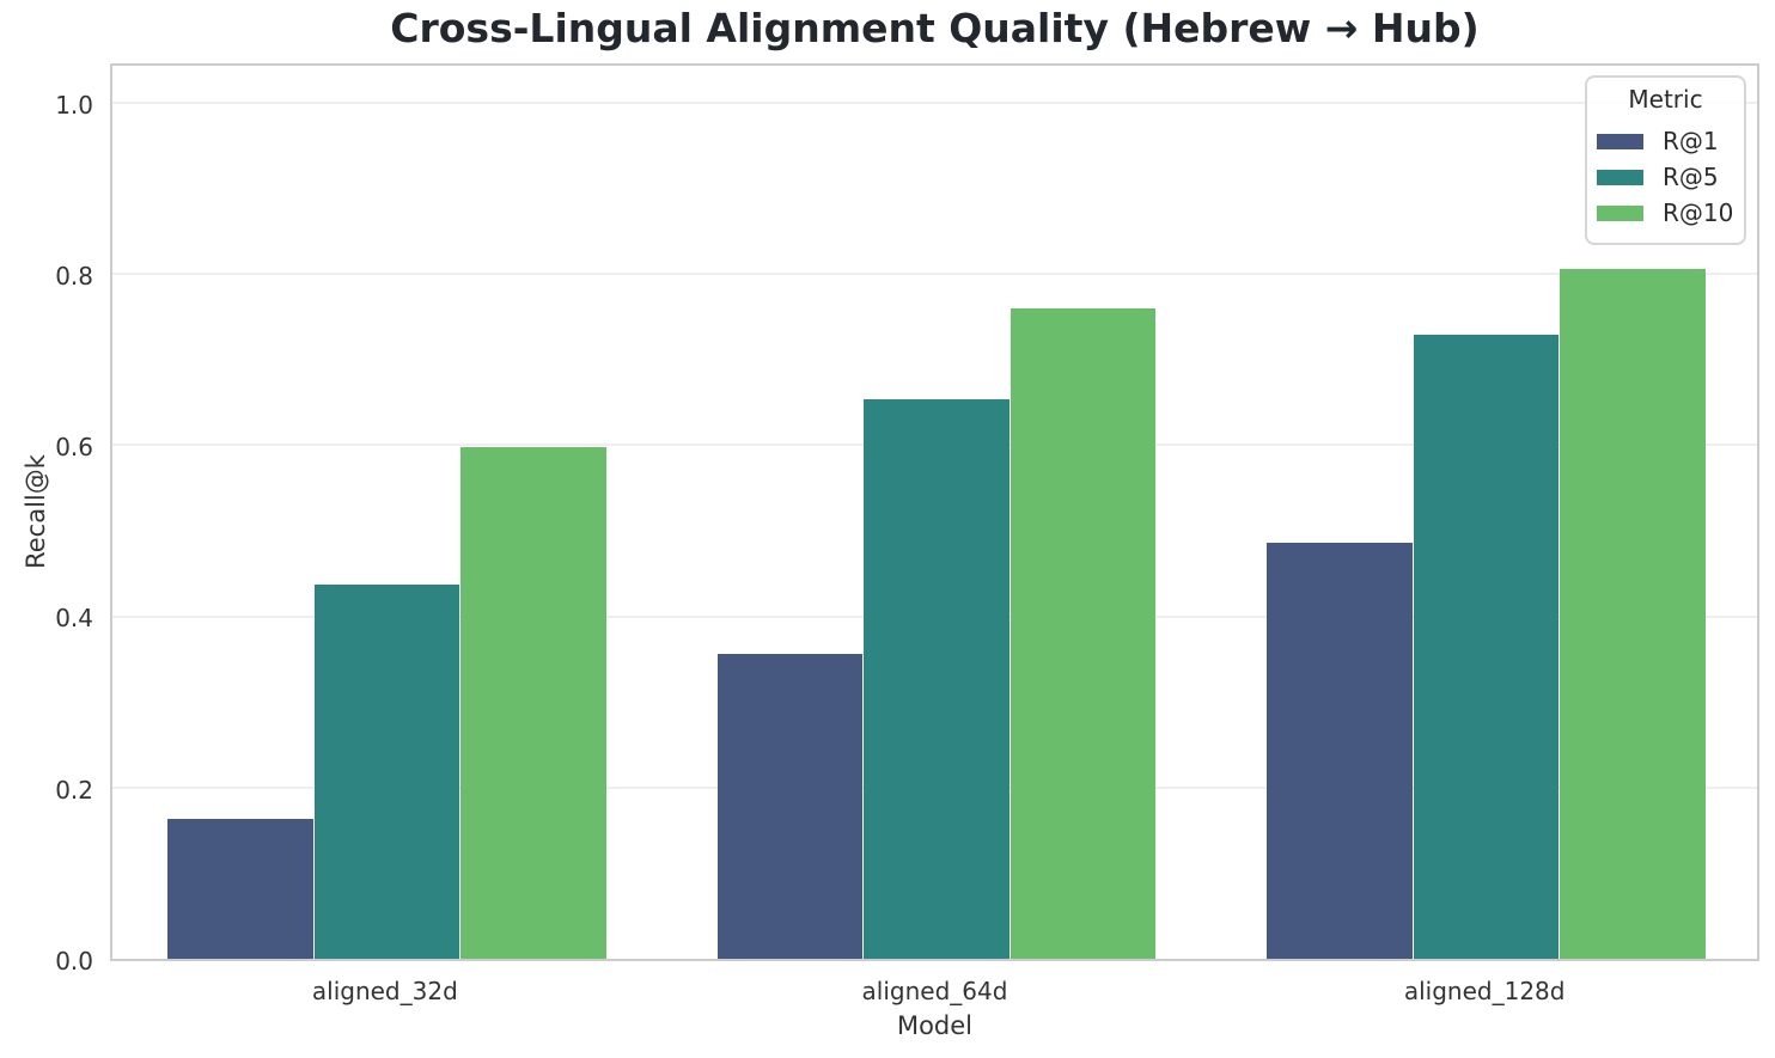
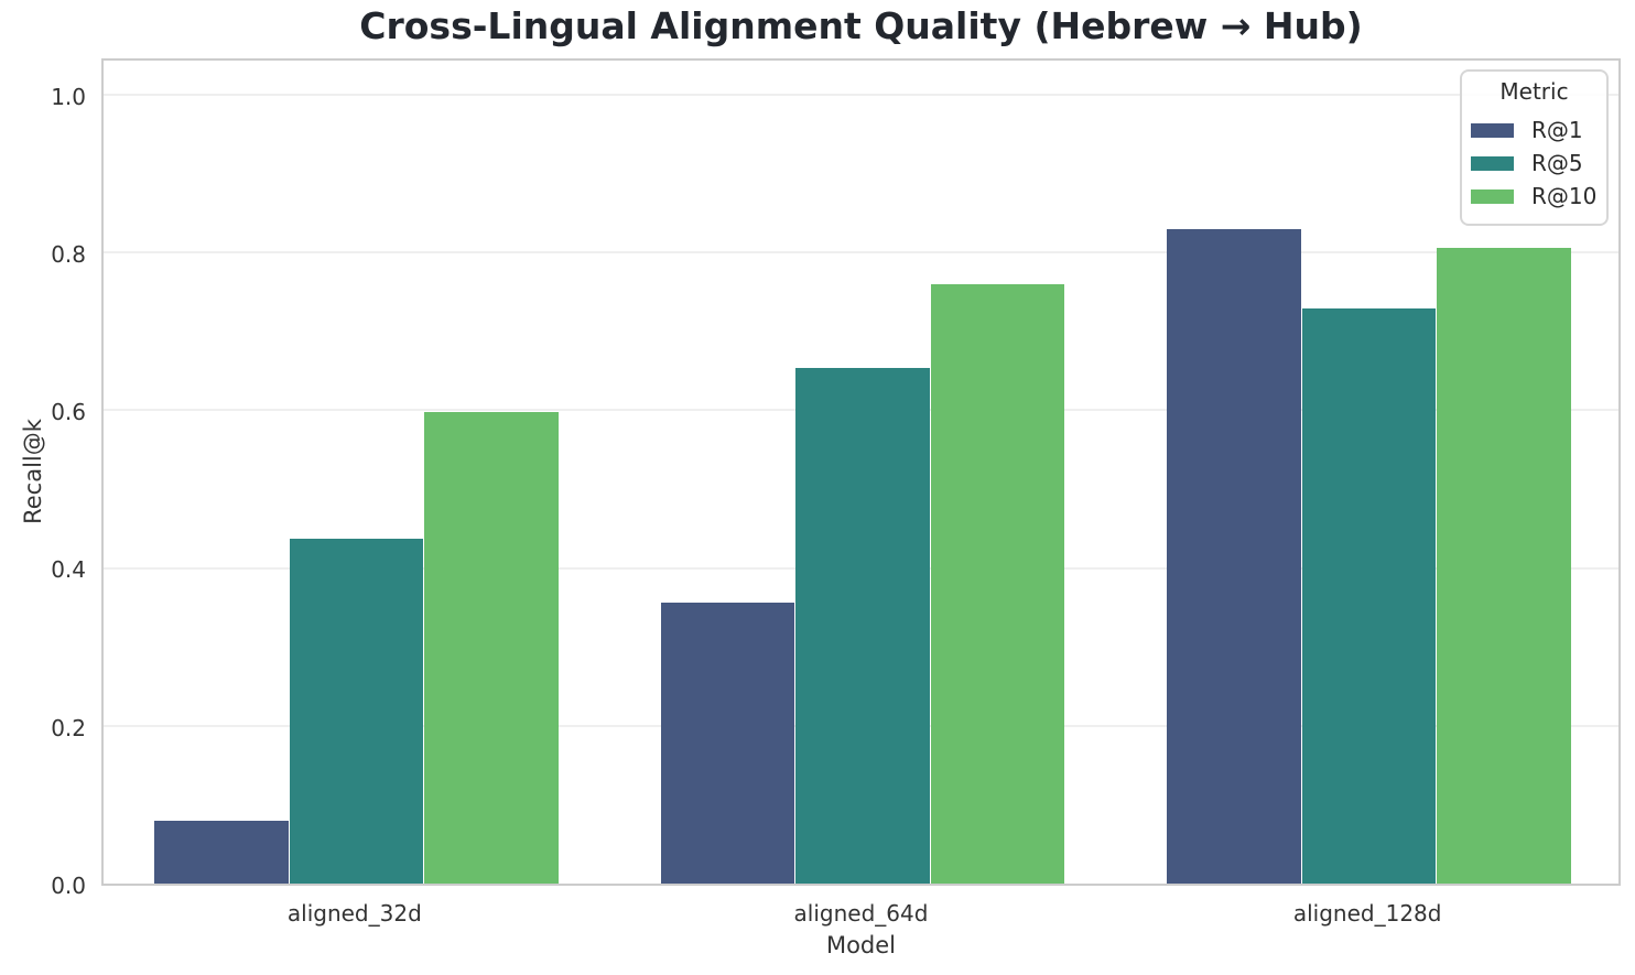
R@1/aligned_32d: 0.16 -> 0.08
R@1/aligned_128d: 0.49 -> 0.83
